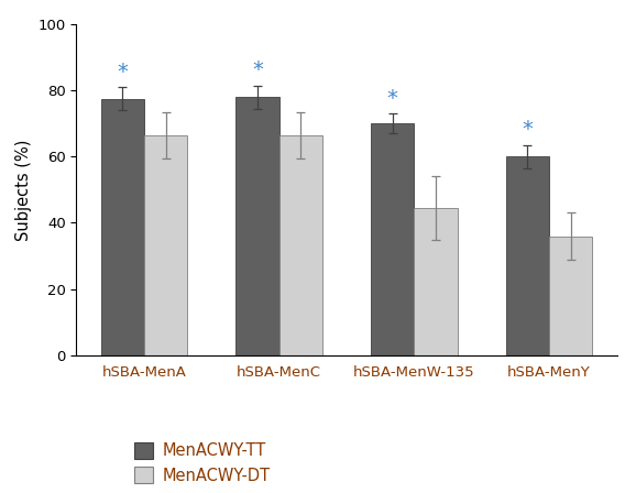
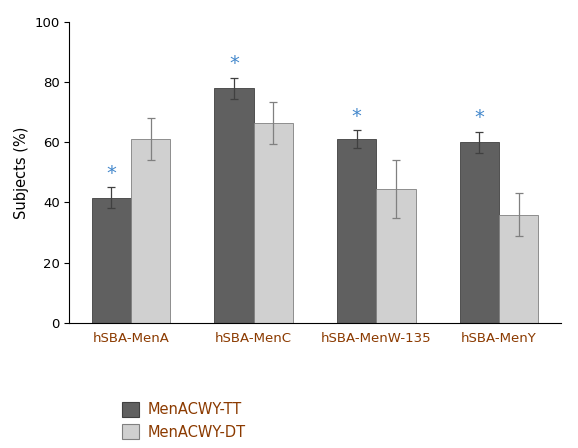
MenACWY-TT/hSBA-MenA: 77.5 -> 41.5
MenACWY-DT/hSBA-MenA: 66.5 -> 61.0
MenACWY-TT/hSBA-MenW-135: 70.0 -> 61.0
